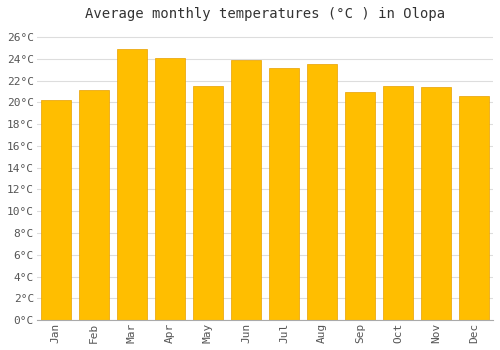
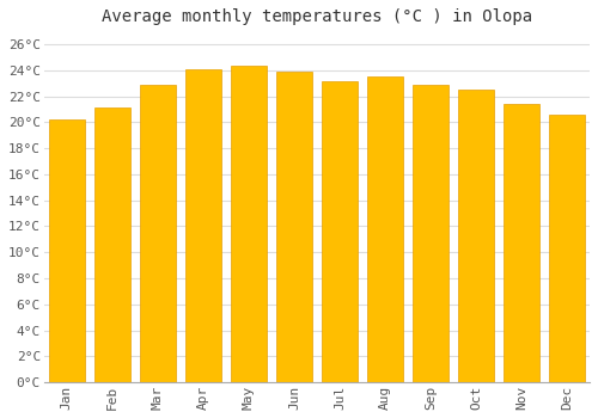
Mar: 24.9°C -> 22.9°C
May: 21.5°C -> 24.4°C
Sep: 21.0°C -> 22.9°C
Oct: 21.5°C -> 22.5°C
